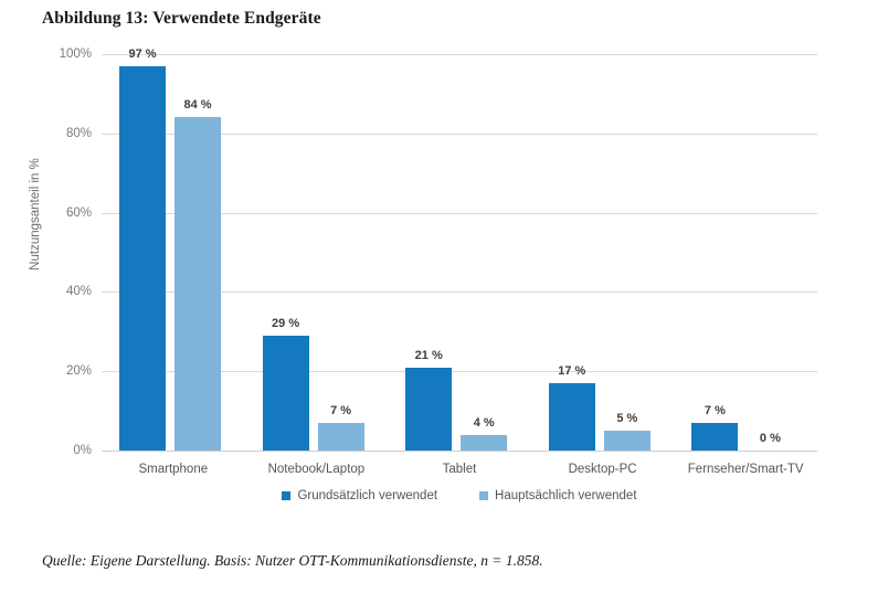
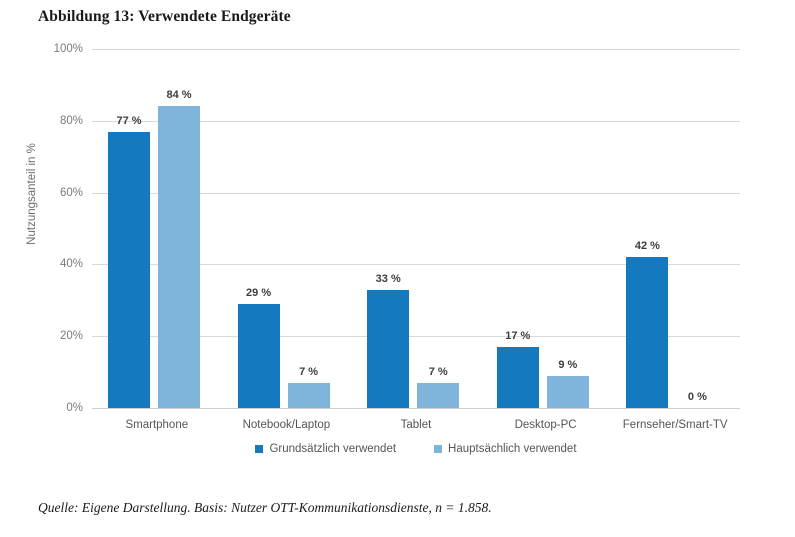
Grundsätzlich verwendet/Smartphone: 97 -> 77
Grundsätzlich verwendet/Tablet: 21 -> 33
Hauptsächlich verwendet/Tablet: 4 -> 7
Hauptsächlich verwendet/Desktop-PC: 5 -> 9
Grundsätzlich verwendet/Fernseher/Smart-TV: 7 -> 42
